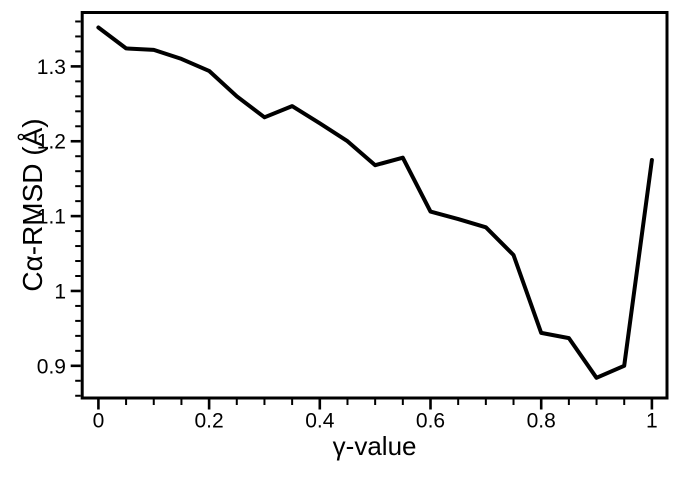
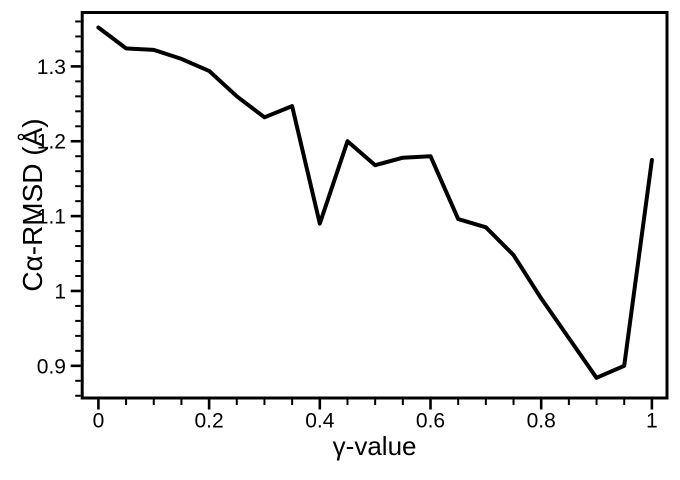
0.4: 1.22 -> 1.09
0.6: 1.11 -> 1.18
0.8: 0.94 -> 0.99
